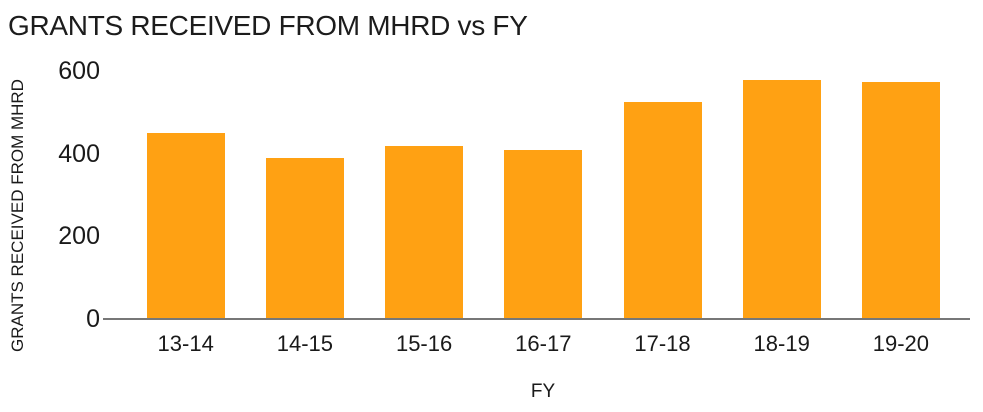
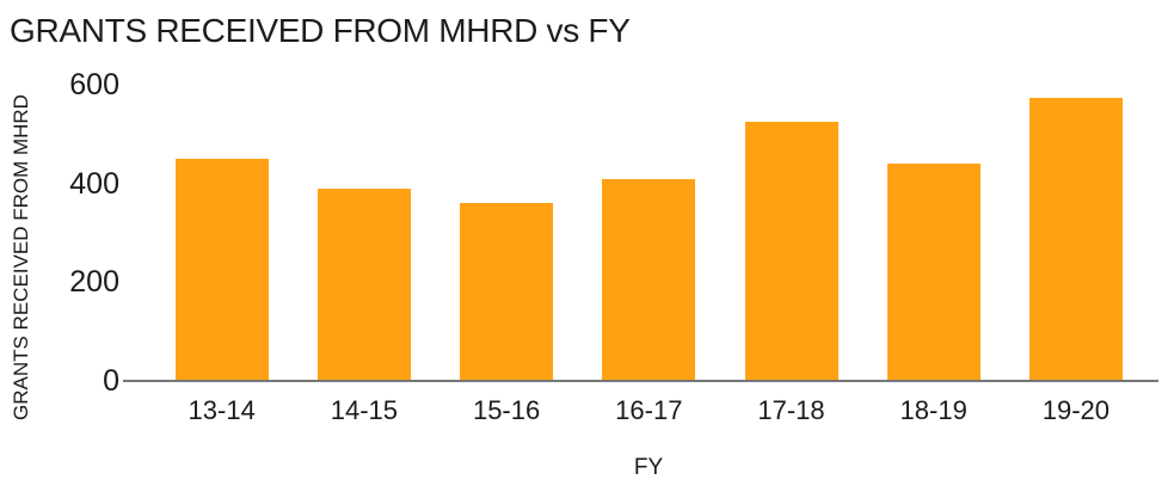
15-16: 420 -> 360
18-19: 580 -> 440
